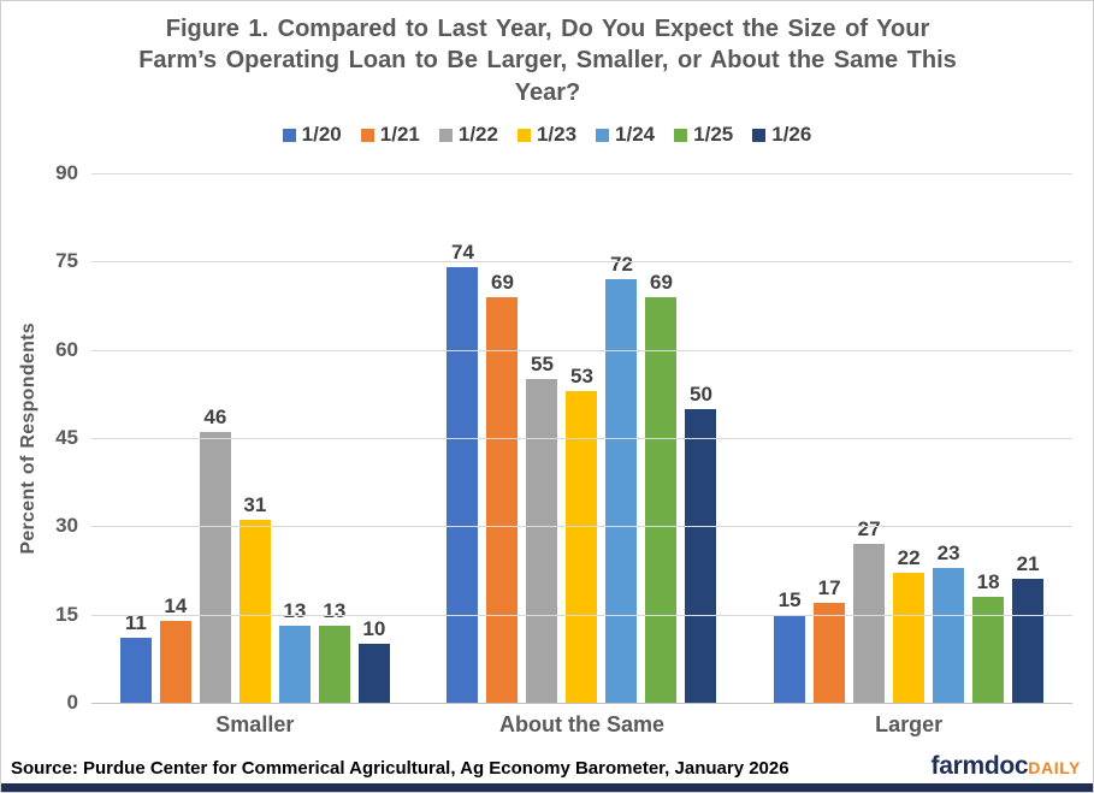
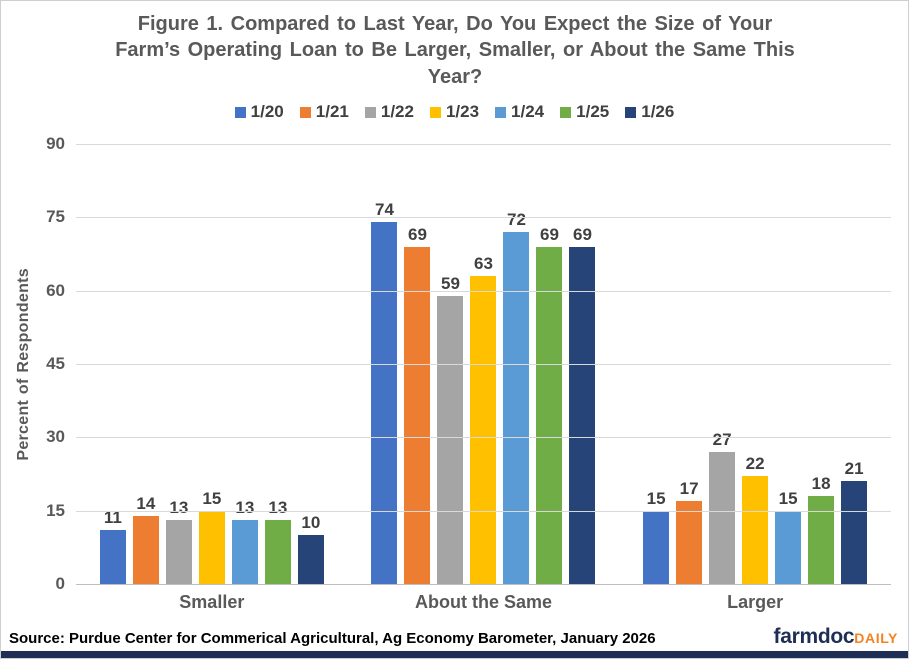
1/22/Smaller: 46 -> 13
1/23/Smaller: 31 -> 15
1/22/About the Same: 55 -> 59
1/23/About the Same: 53 -> 63
1/26/About the Same: 50 -> 69
1/24/Larger: 23 -> 15
